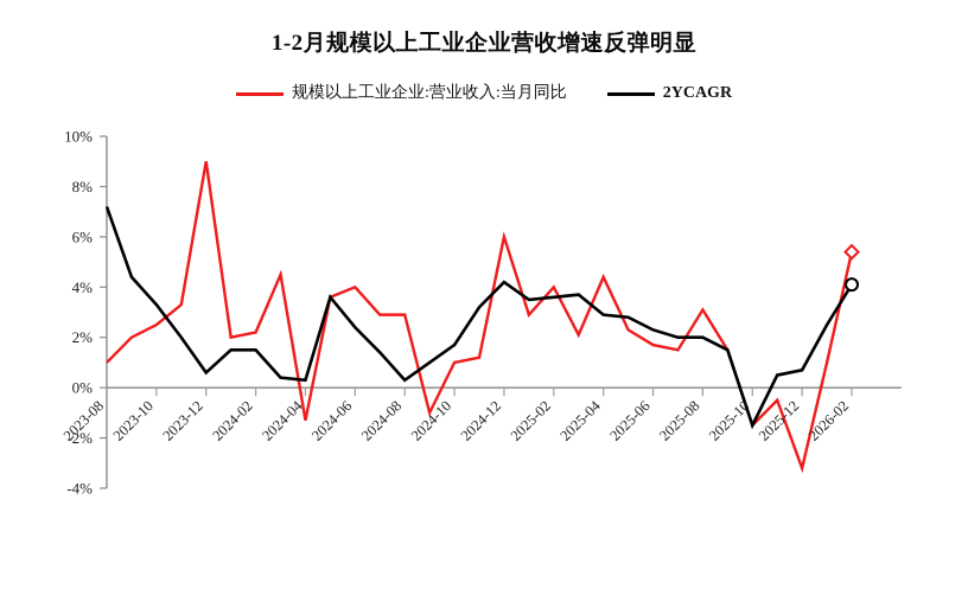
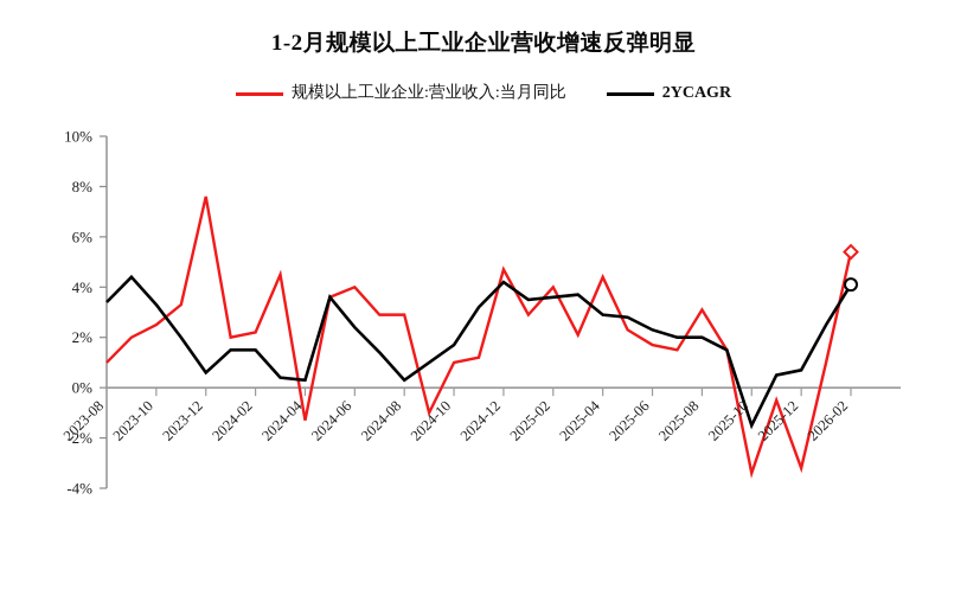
2YCAGR/2023-08: 7.2% -> 3.4%
规模以上工业企业:营业收入:当月同比/2023-12: 9.0% -> 7.6%
规模以上工业企业:营业收入:当月同比/2024-12: 6.0% -> 4.7%
规模以上工业企业:营业收入:当月同比/2025-10: -1.5% -> -3.4%
